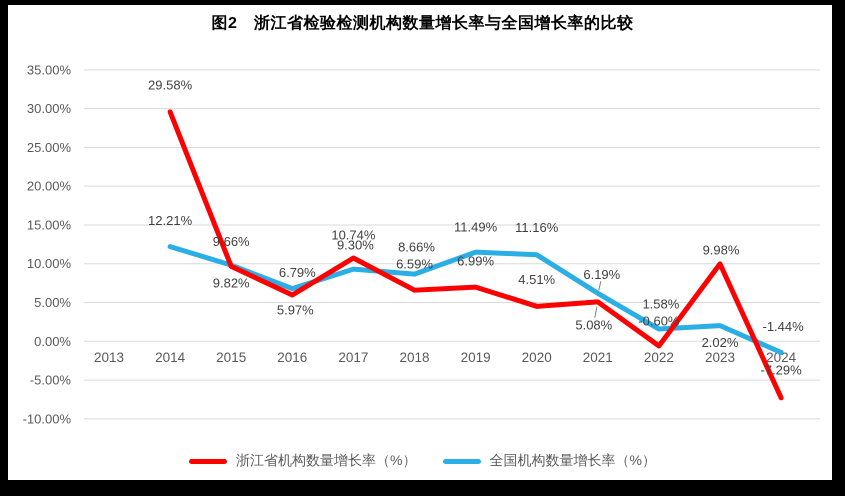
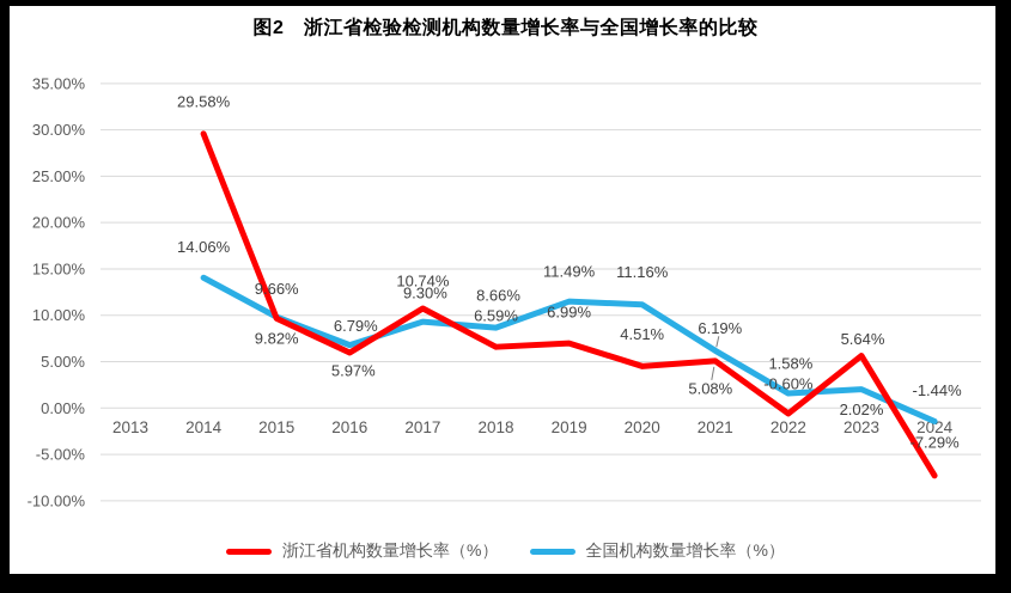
全国机构数量增长率（%）/2014: 12.21% -> 14.06%
浙江省机构数量增长率（%）/2023: 9.98% -> 5.64%
